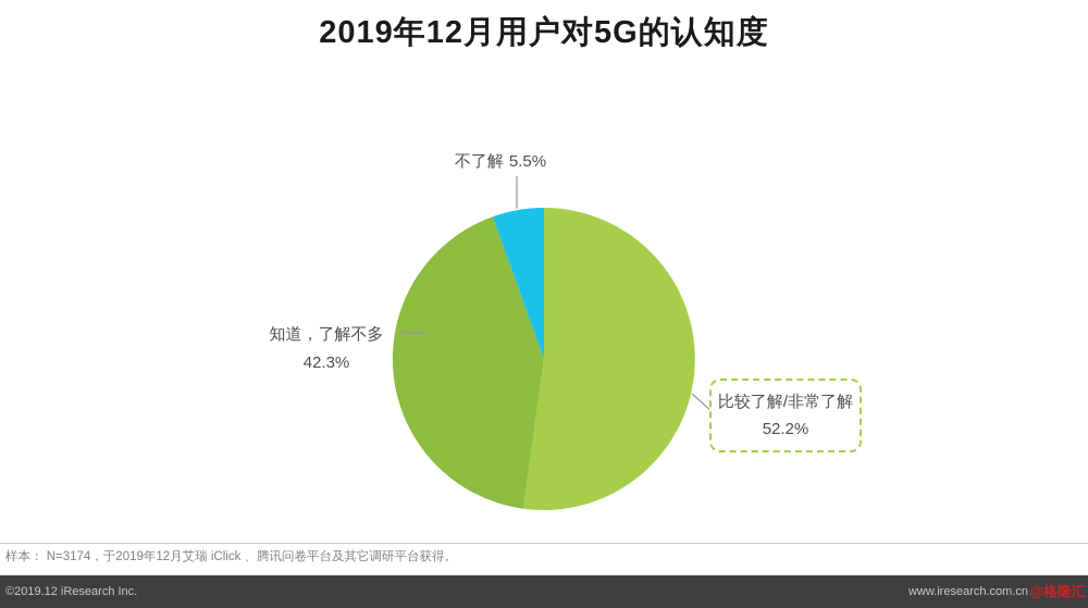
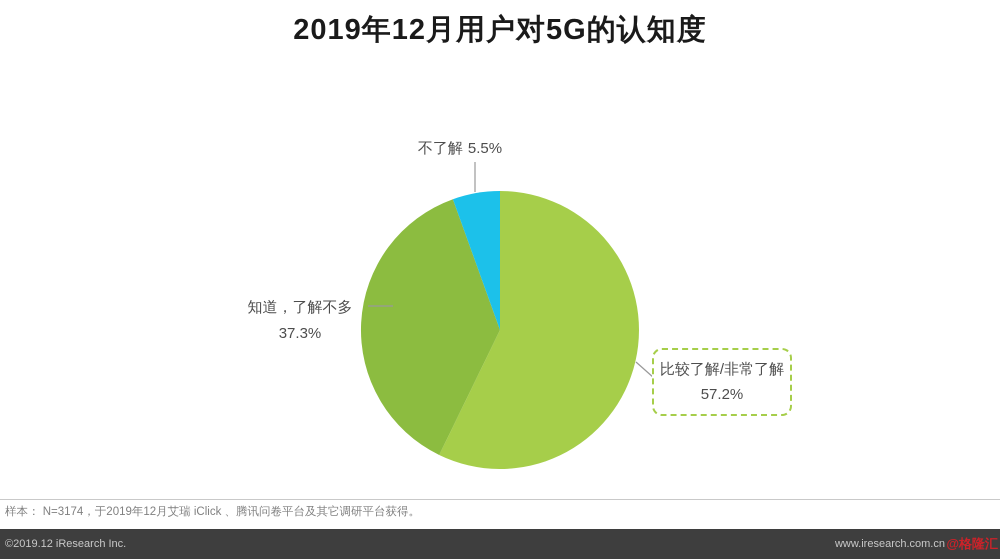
比较了解/非常了解: 52.2% -> 57.2%
知道，了解不多: 42.3% -> 37.3%
